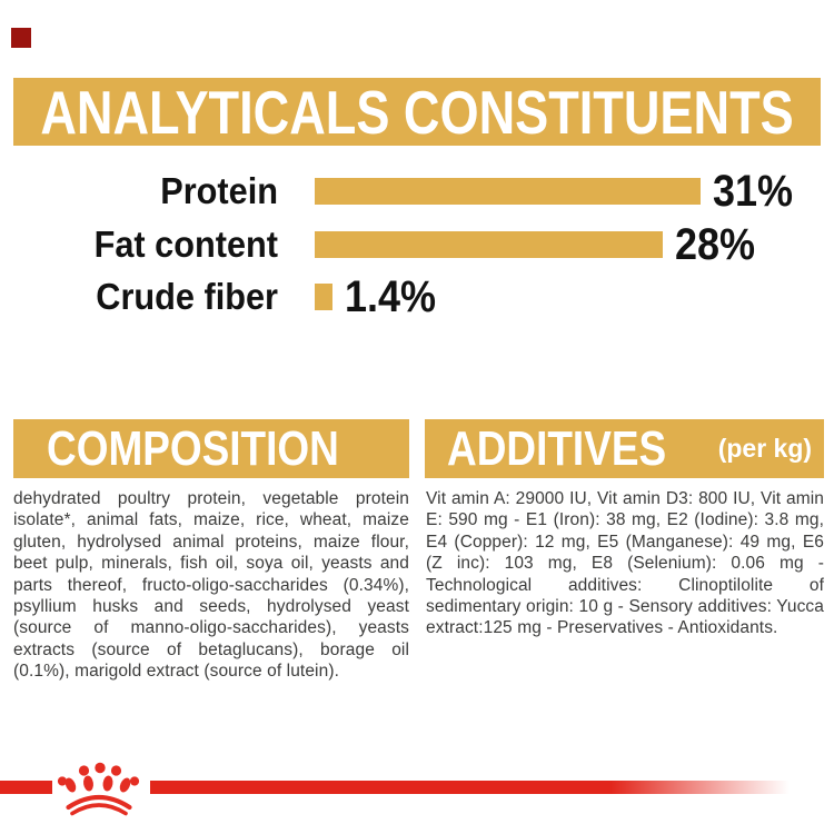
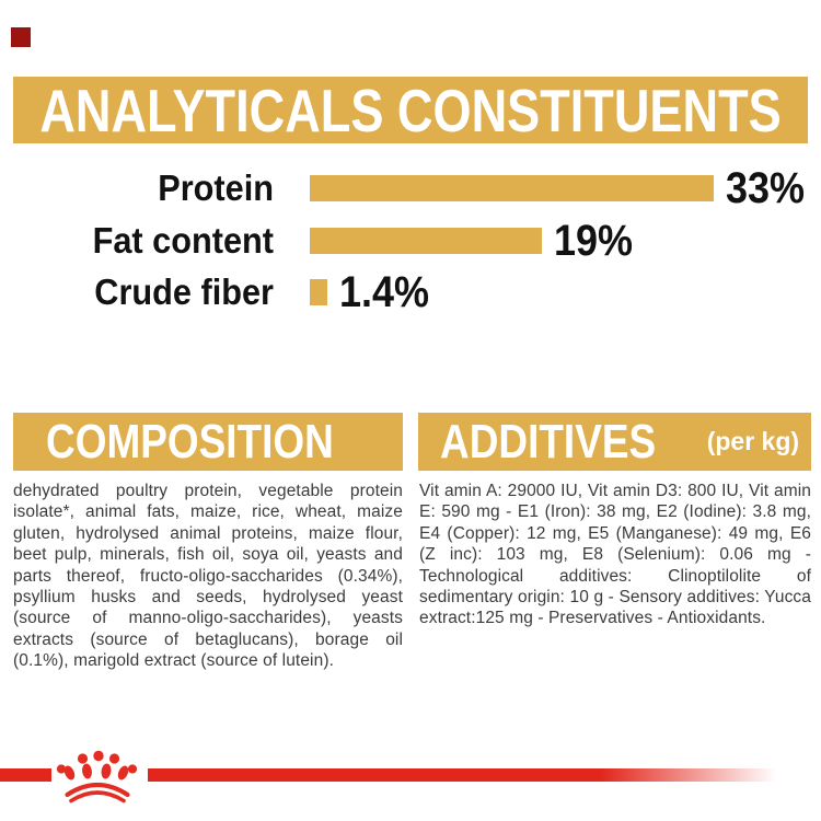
Protein: 31% -> 33%
Fat content: 28% -> 19%
